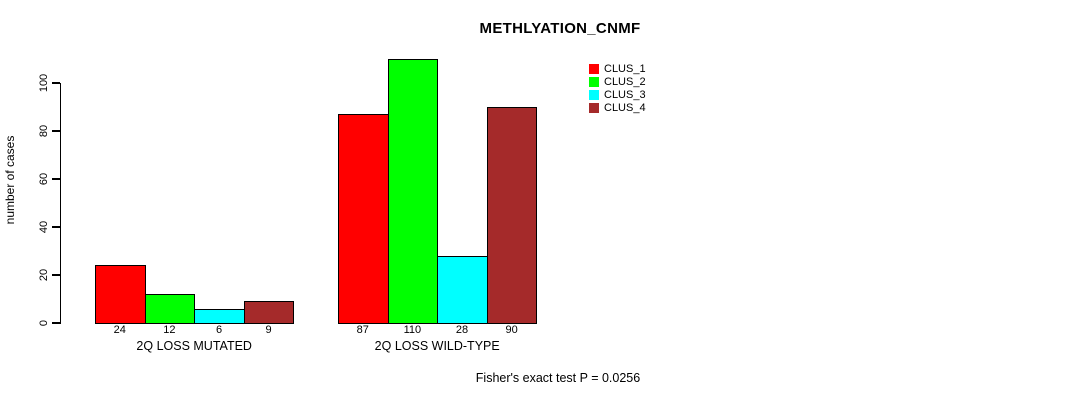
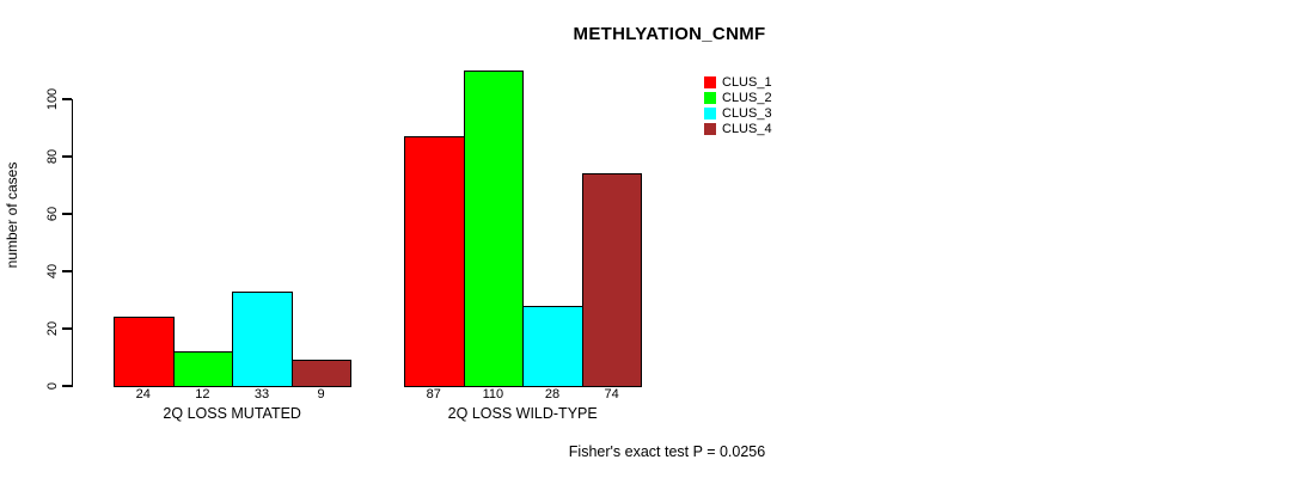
CLUS_3/2Q LOSS MUTATED: 6 -> 33
CLUS_4/2Q LOSS WILD-TYPE: 90 -> 74
